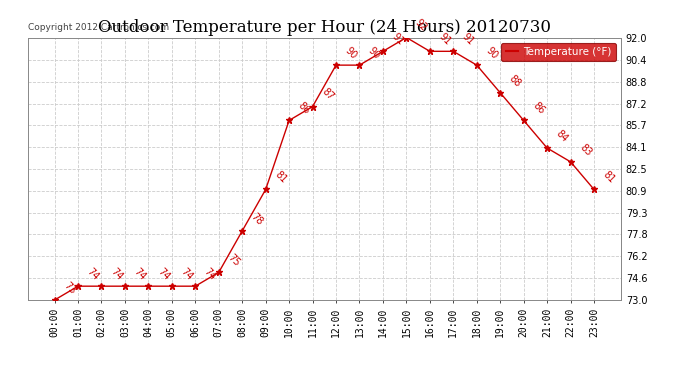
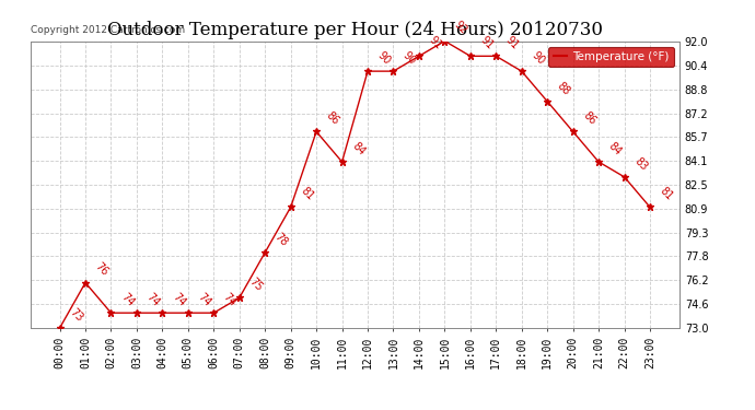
01:00: 74 -> 76
11:00: 87 -> 84
